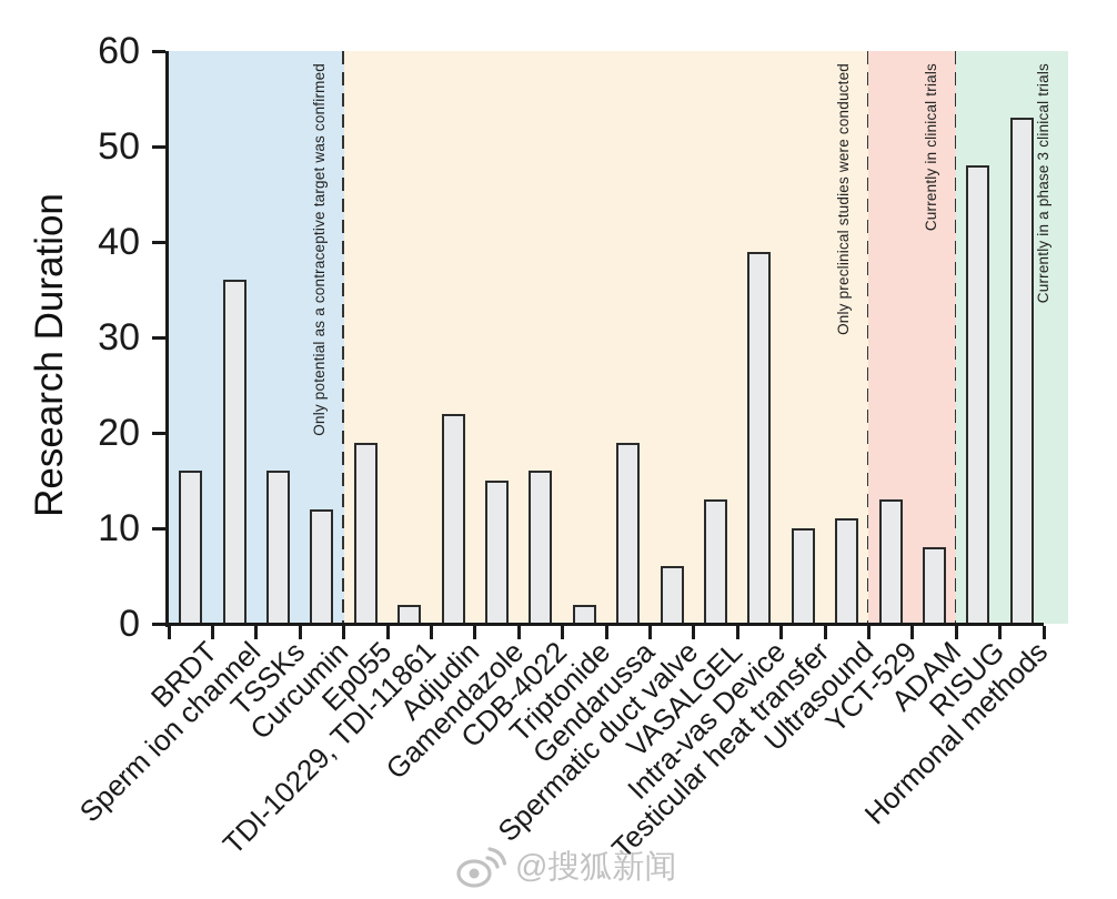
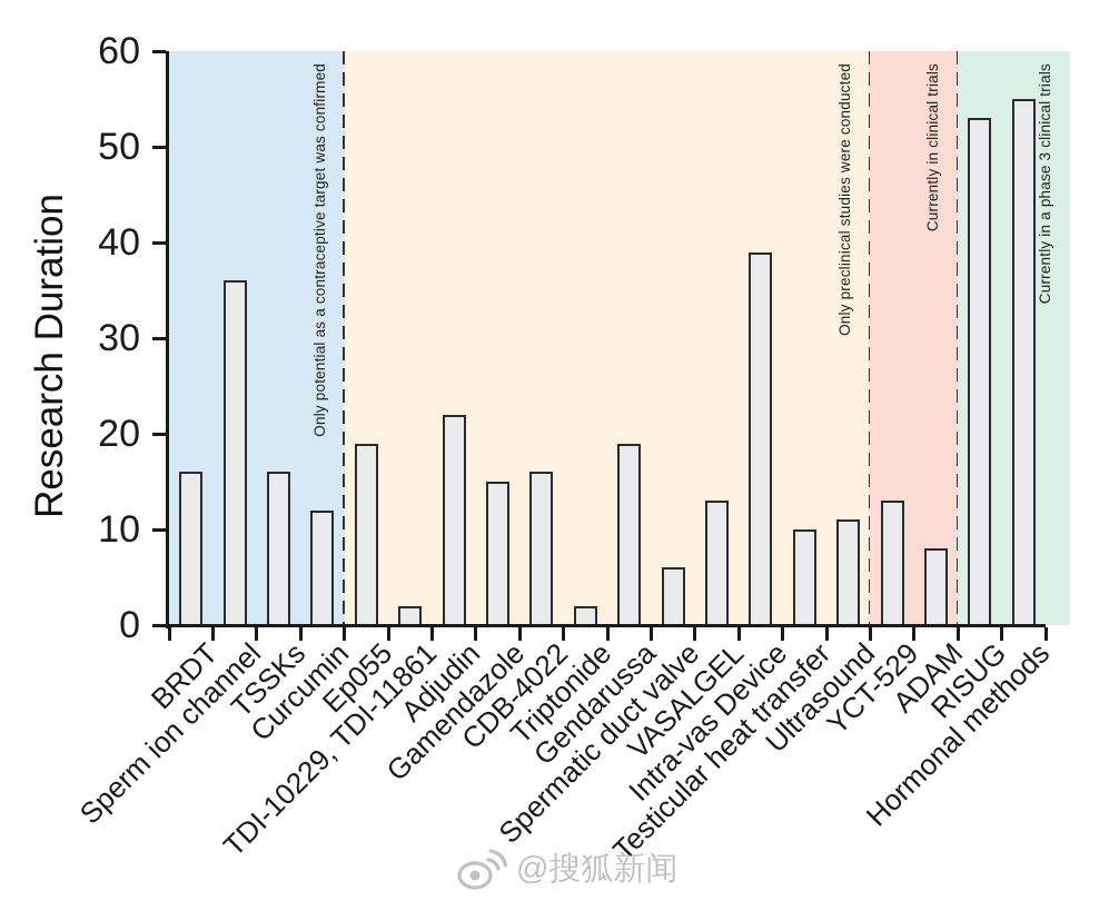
RISUG: 48 -> 53
Hormonal methods: 53 -> 55
